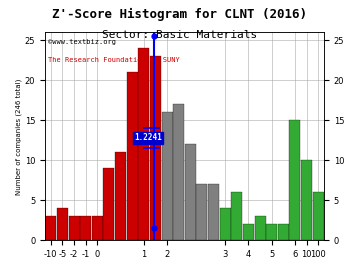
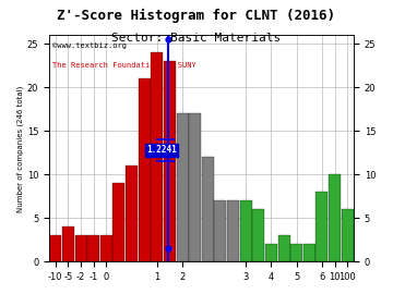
2: 16 -> 17
3: 4 -> 7
6: 15 -> 8
